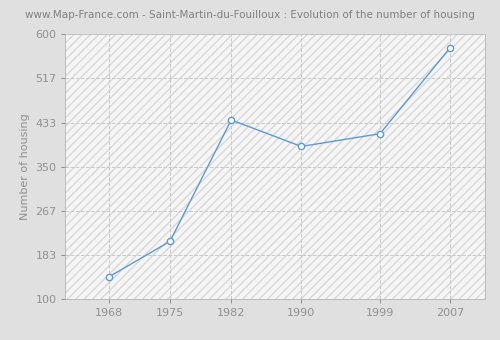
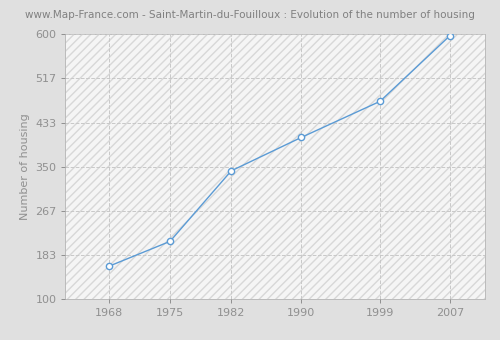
1968: 142 -> 162
1982: 438 -> 342
1990: 388 -> 405
1999: 412 -> 473
2007: 574 -> 597
